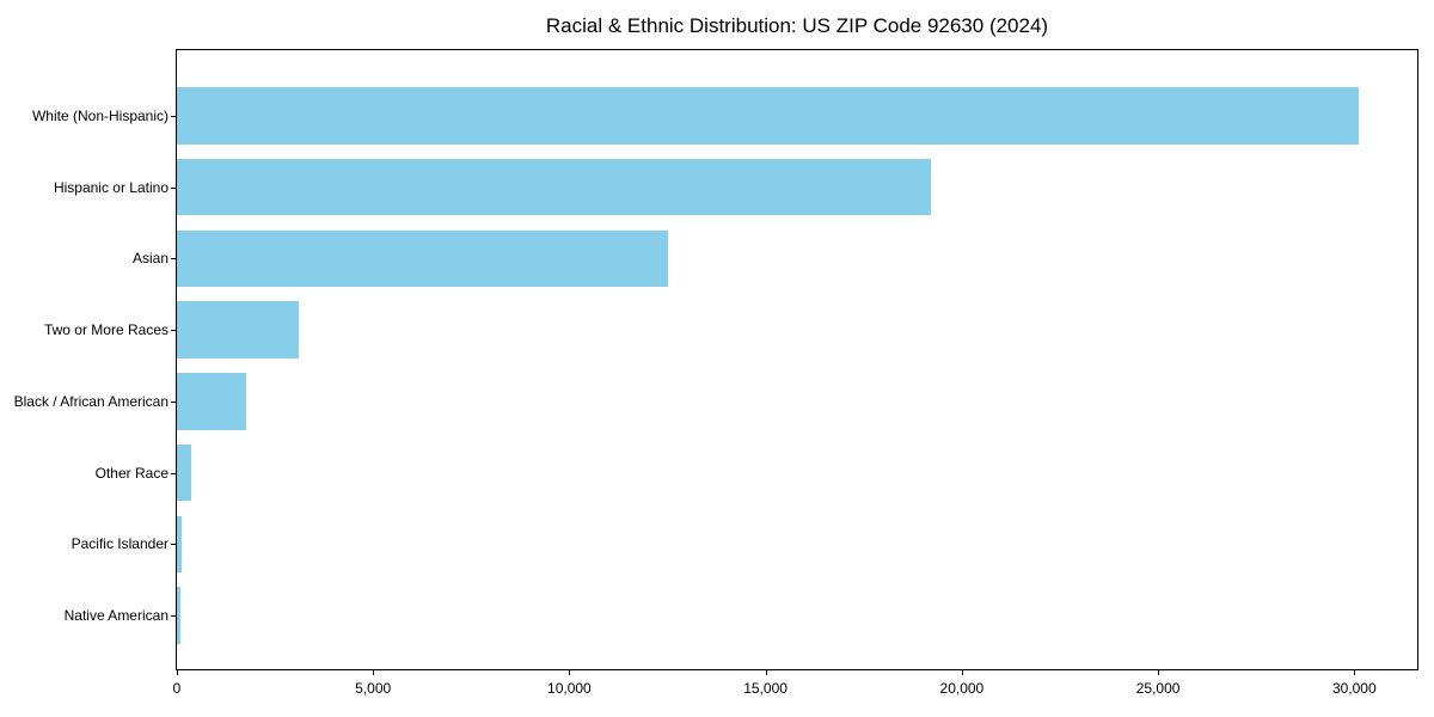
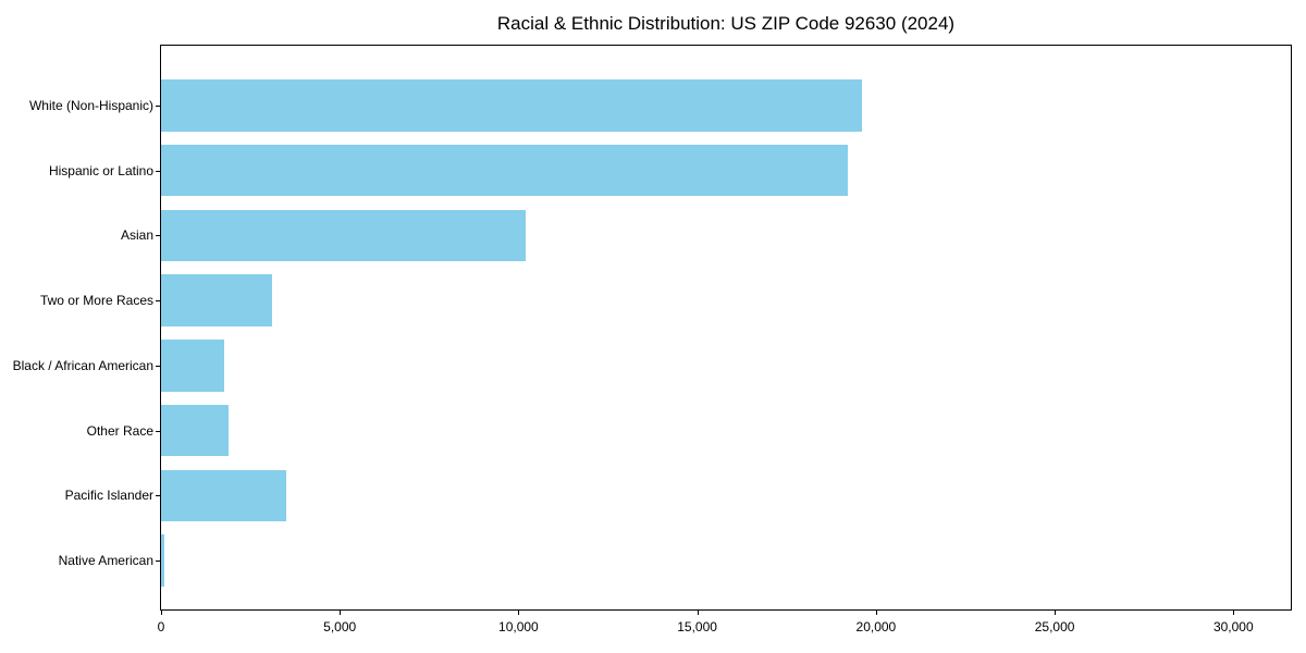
White (Non-Hispanic): 30100 -> 19600
Asian: 12500 -> 10200
Other Race: 400 -> 1900
Pacific Islander: 100 -> 3500
